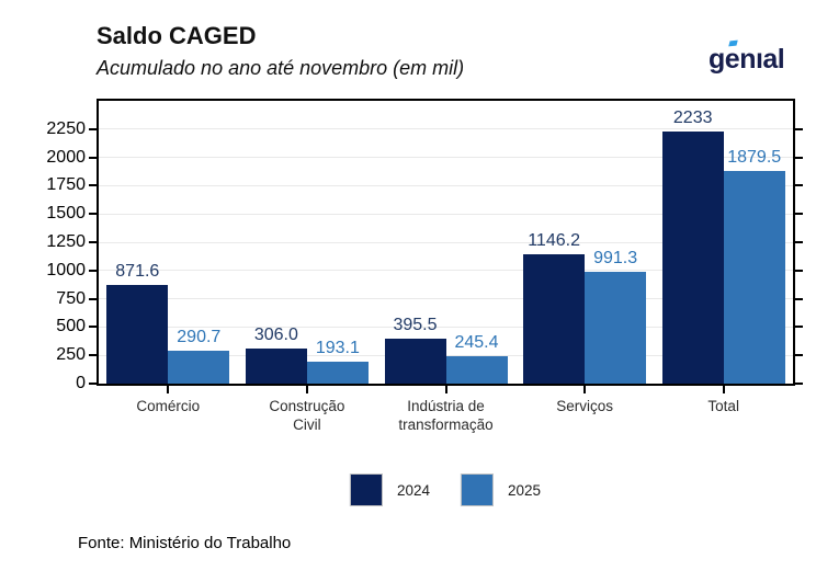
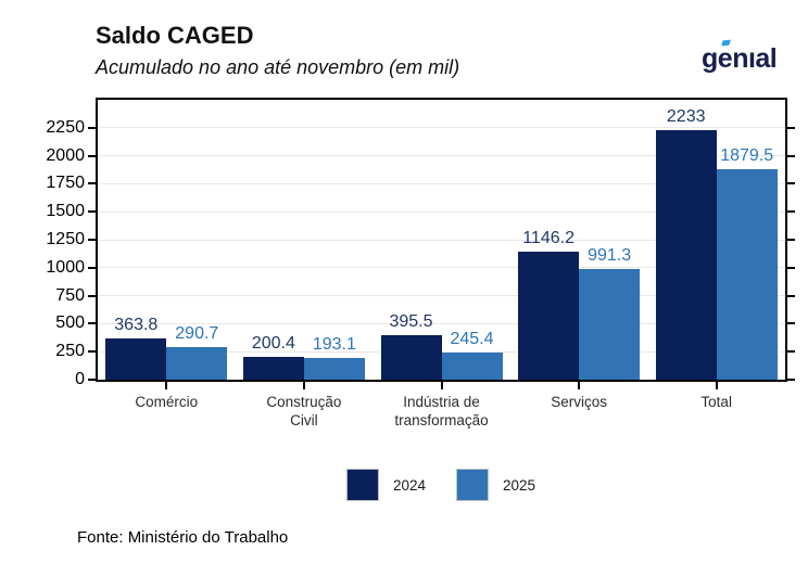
2024/Comércio: 871.6 -> 363.8
2024/Construção Civil: 306.0 -> 200.4
